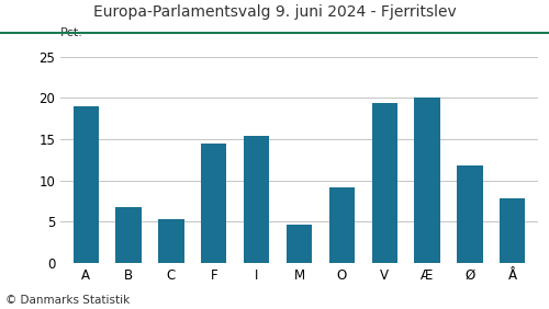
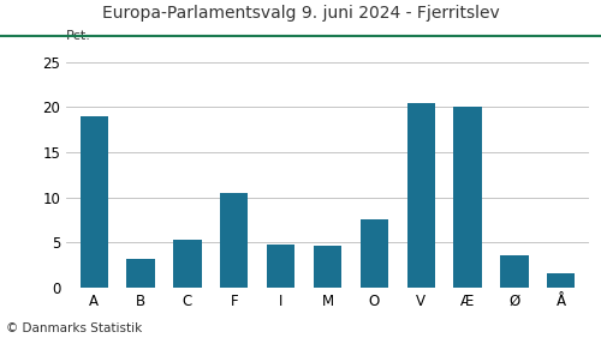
B: 6.8 -> 3.1
F: 14.4 -> 10.4
I: 15.4 -> 4.7
O: 9.2 -> 7.6
V: 19.4 -> 20.4
Ø: 11.8 -> 3.5
Å: 7.8 -> 1.6
